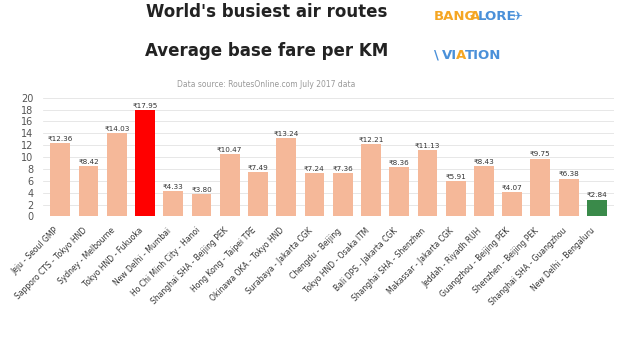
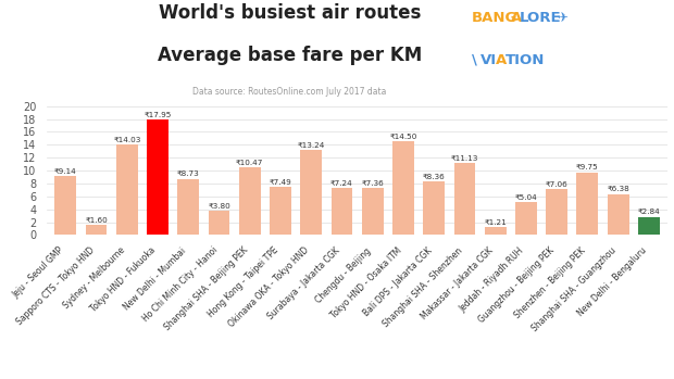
Jeju - Seoul GMP: ₹12.36 -> ₹9.14
Sapporo CTS - Tokyo HND: ₹8.42 -> ₹1.60
New Delhi - Mumbai: ₹4.33 -> ₹8.73
Tokyo HND - Osaka ITM: ₹12.21 -> ₹14.50
Makassar - Jakarta CGK: ₹5.91 -> ₹1.21
Jeddah - Riyadh RUH: ₹8.43 -> ₹5.04
Guangzhou - Beijing PEK: ₹4.07 -> ₹7.06
